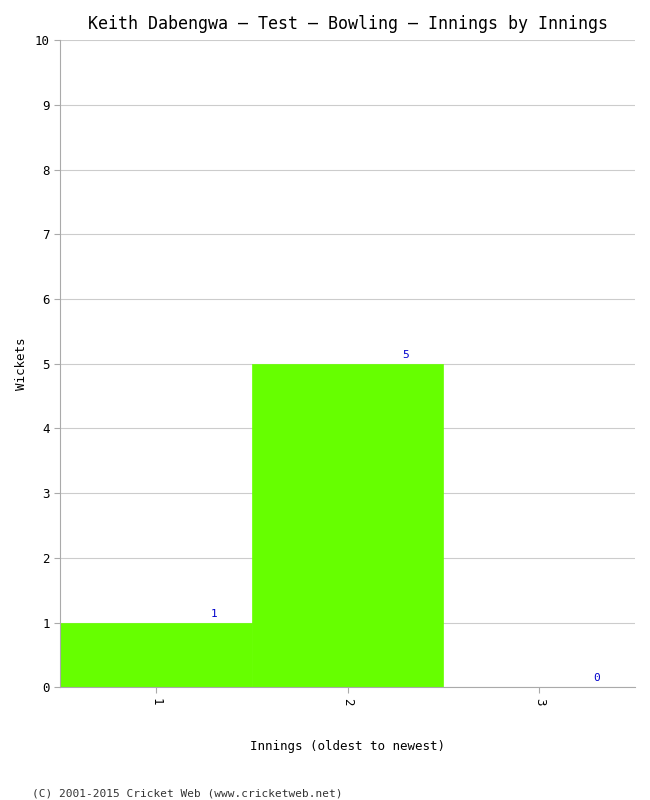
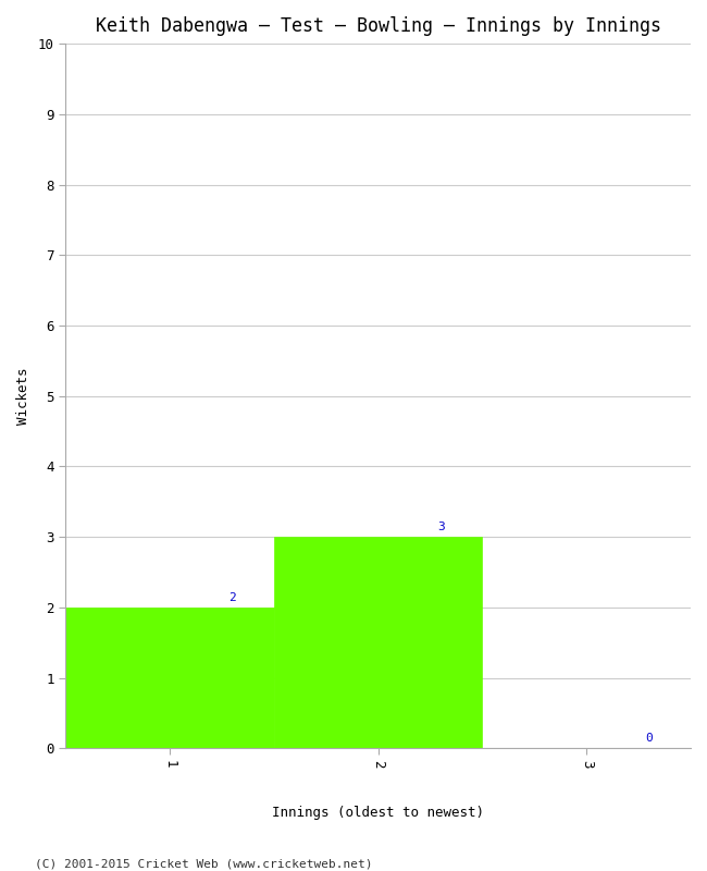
1: 1 -> 2
2: 5 -> 3
